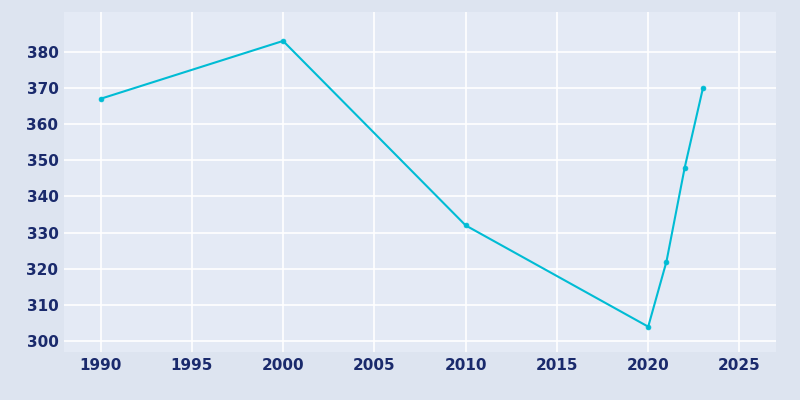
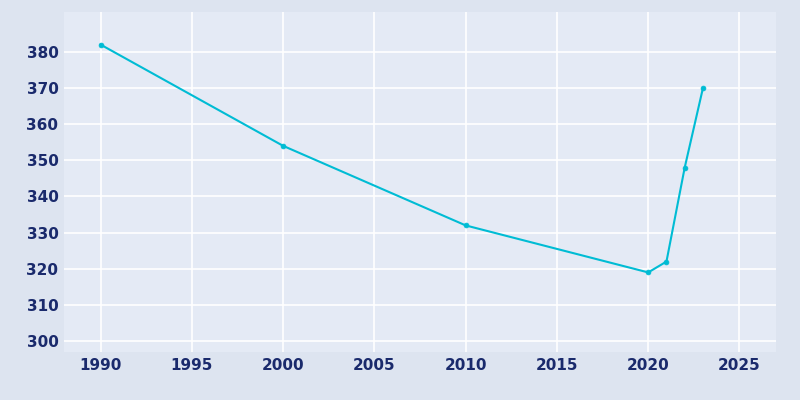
1990: 367 -> 382
2000: 383 -> 354
2020: 304 -> 319
